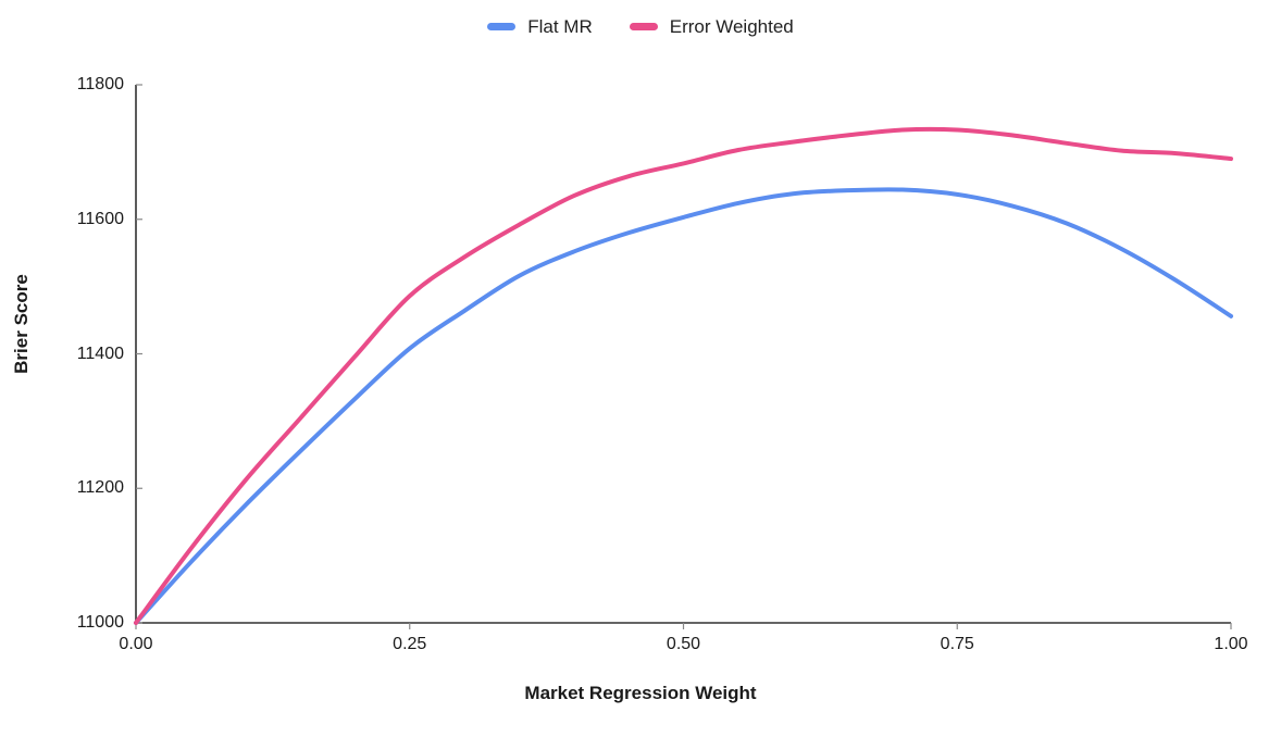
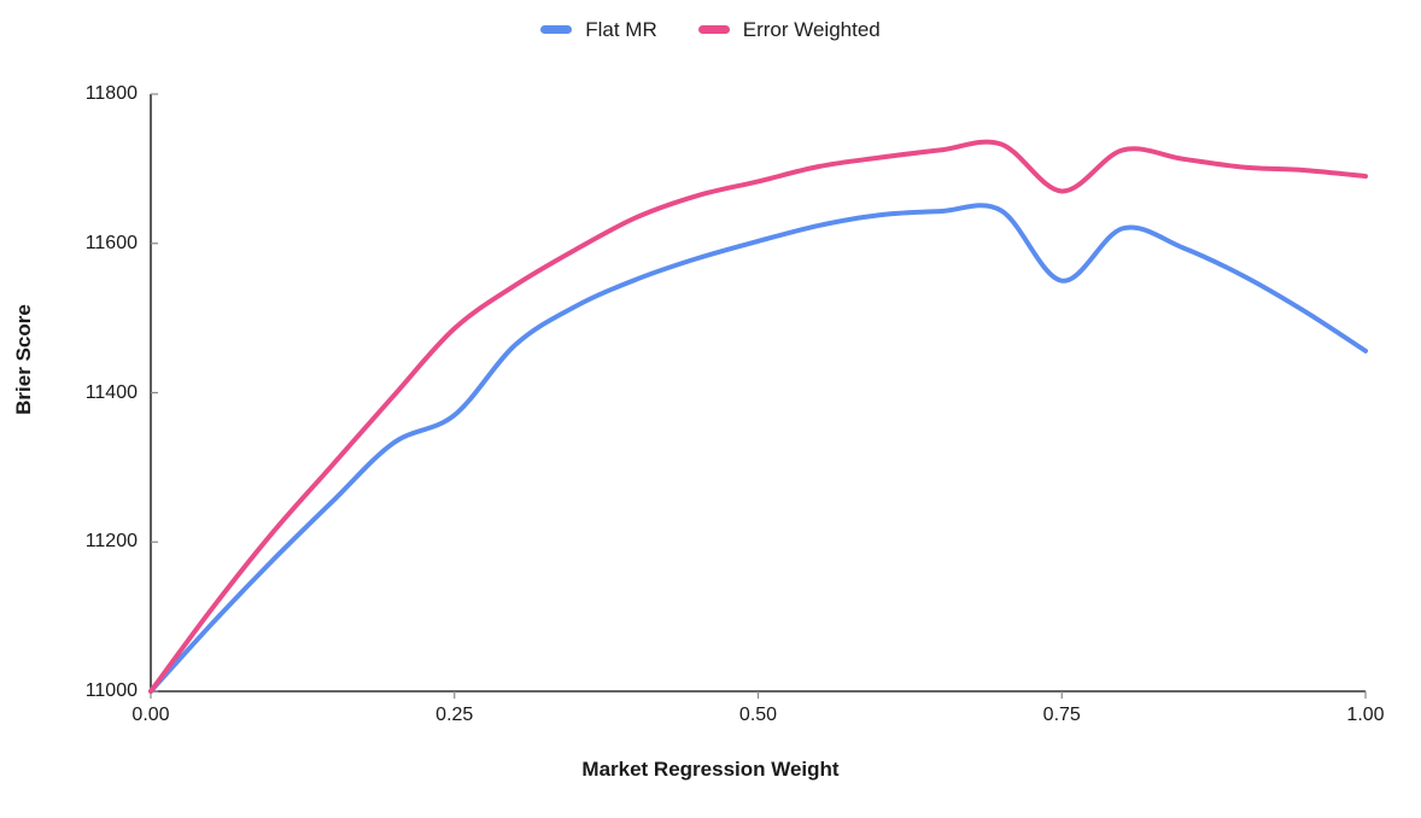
Flat MR/0.25: 11410 -> 11370
Flat MR/0.75: 11640 -> 11550
Error Weighted/0.75: 11730 -> 11670
